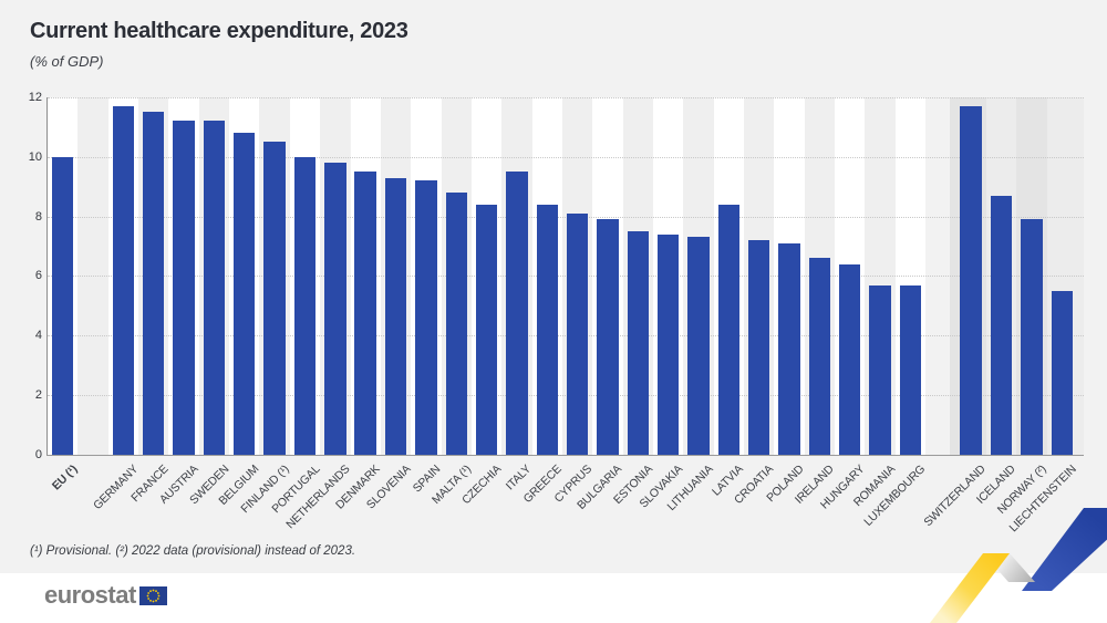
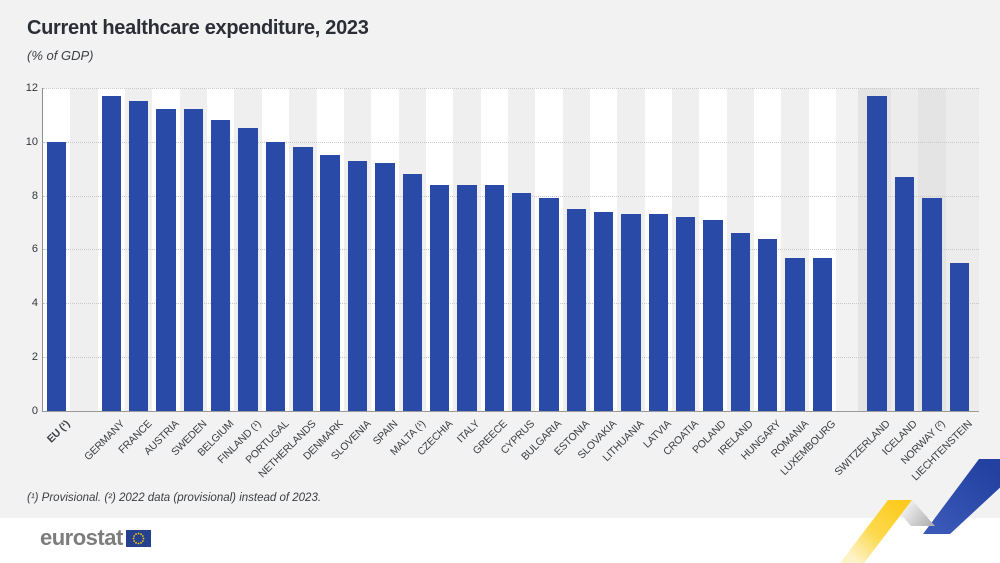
ITALY: 9.5 -> 8.4
LATVIA: 8.4 -> 7.3
